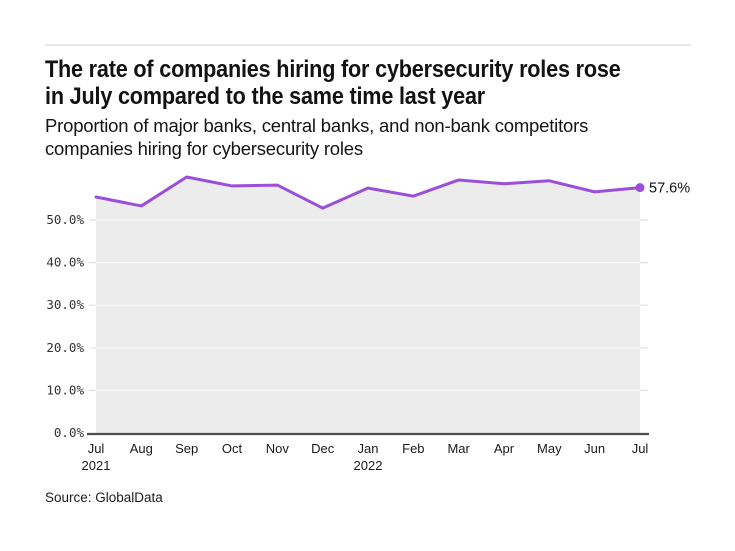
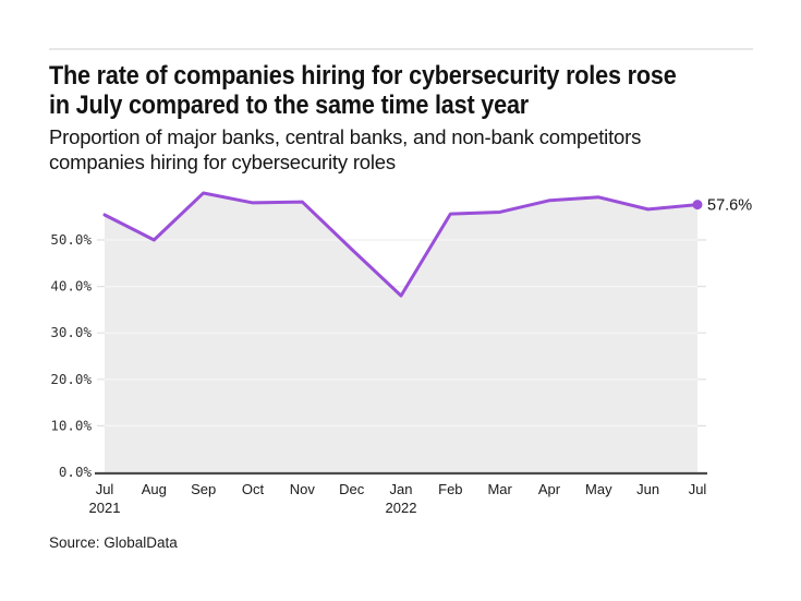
Aug: 53% -> 50%
Dec: 53% -> 48%
Jan 2022: 58% -> 38%
Mar: 59% -> 56%
